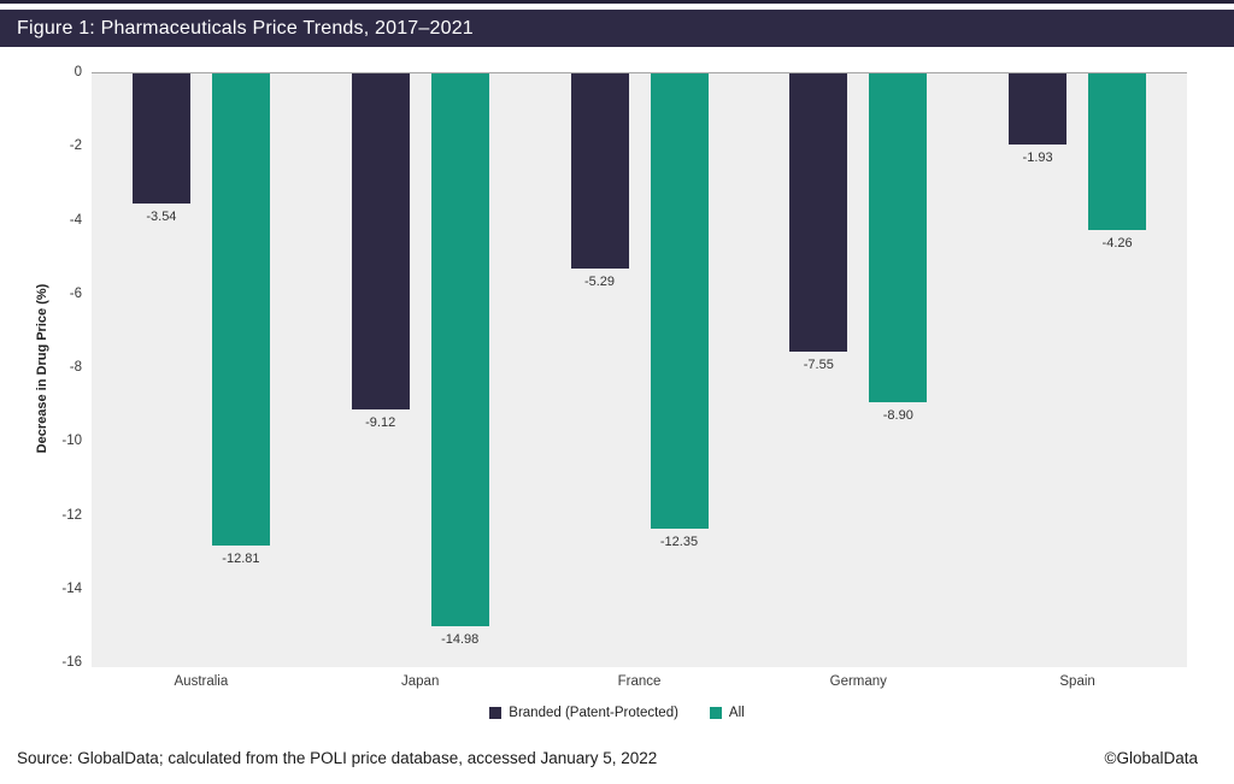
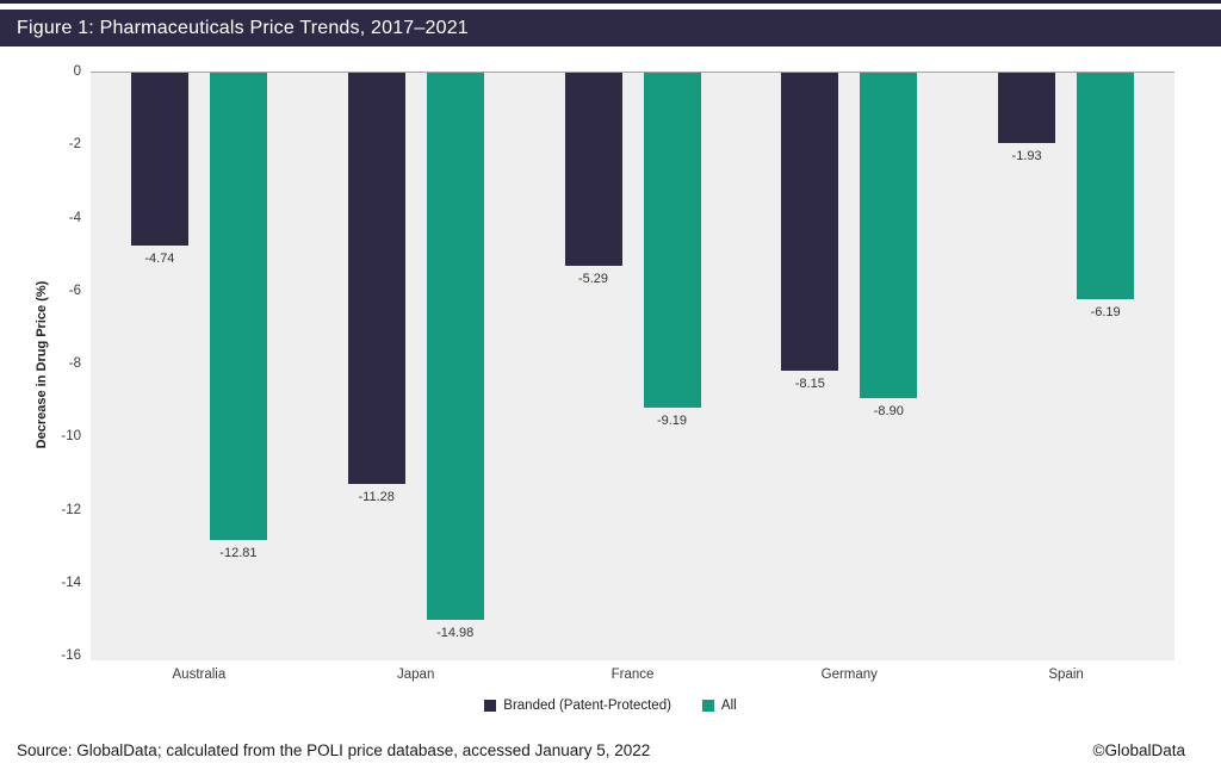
Branded (Patent-Protected)/Australia: -3.54 -> -4.74
Branded (Patent-Protected)/Japan: -9.12 -> -11.28
All/France: -12.35 -> -9.19
Branded (Patent-Protected)/Germany: -7.55 -> -8.15
All/Spain: -4.26 -> -6.19
